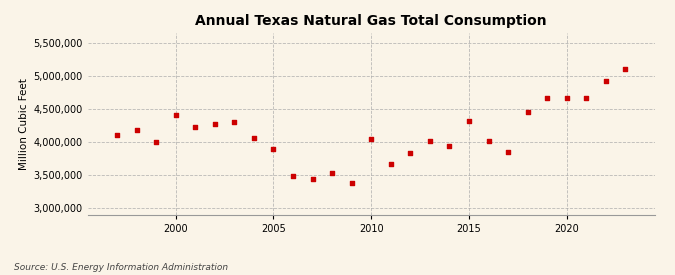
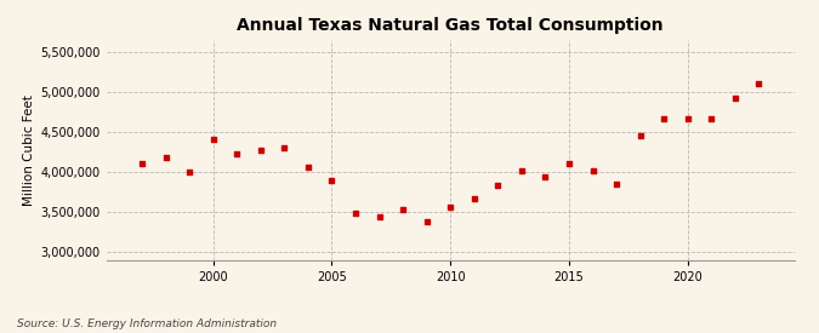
2010: 4,040,000 -> 3,560,000
2015: 4,320,000 -> 4,110,000
